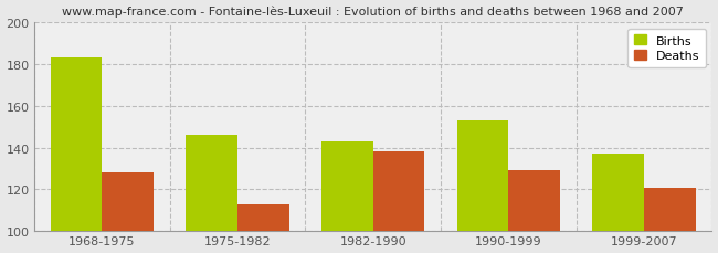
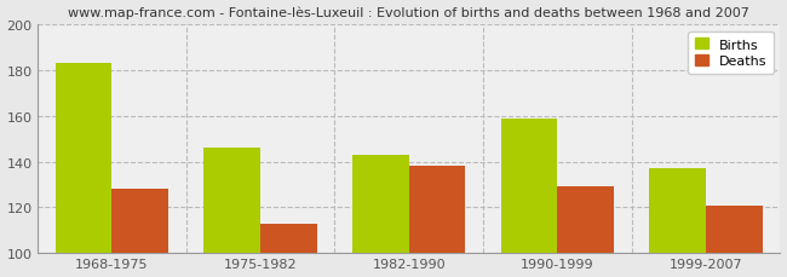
Births/1990-1999: 153 -> 159
